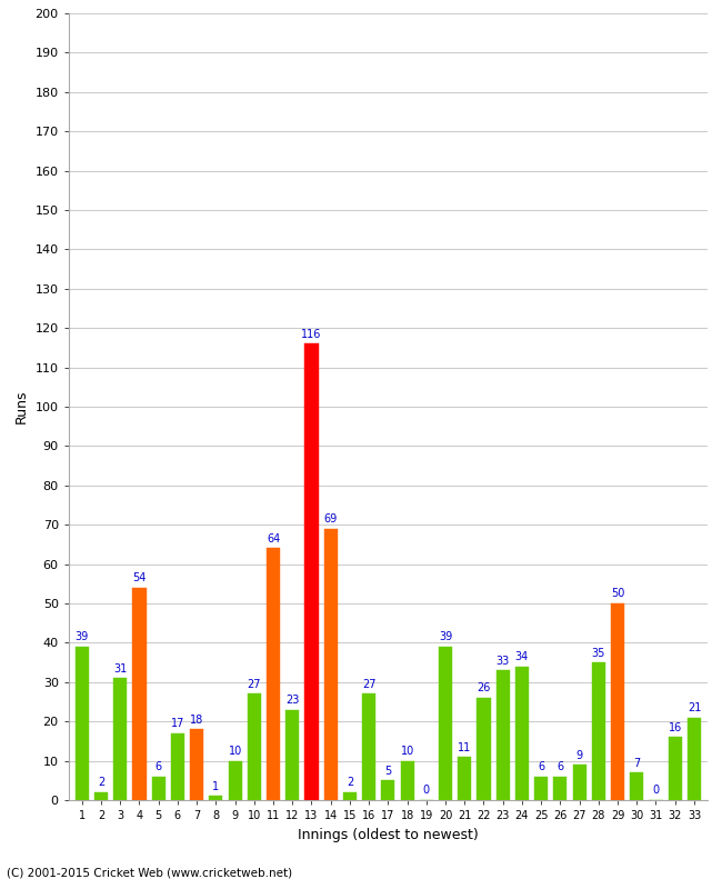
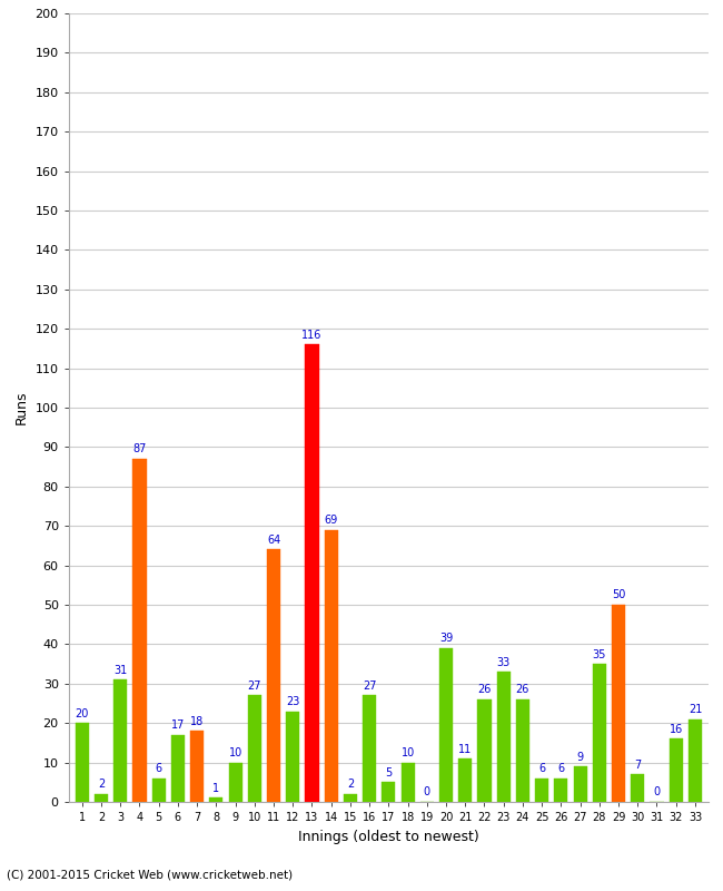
1: 39 -> 20
4: 54 -> 87
24: 34 -> 26
